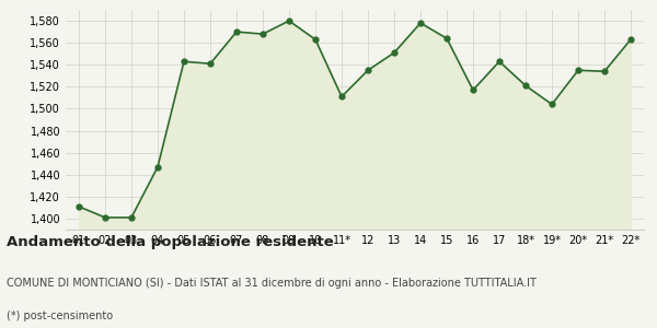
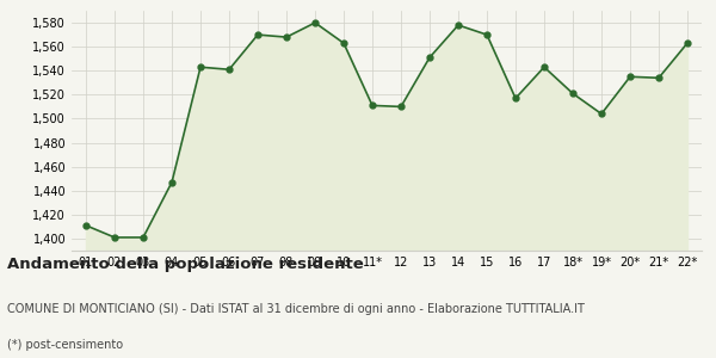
12: 1,535 -> 1,510
15: 1,564 -> 1,570
